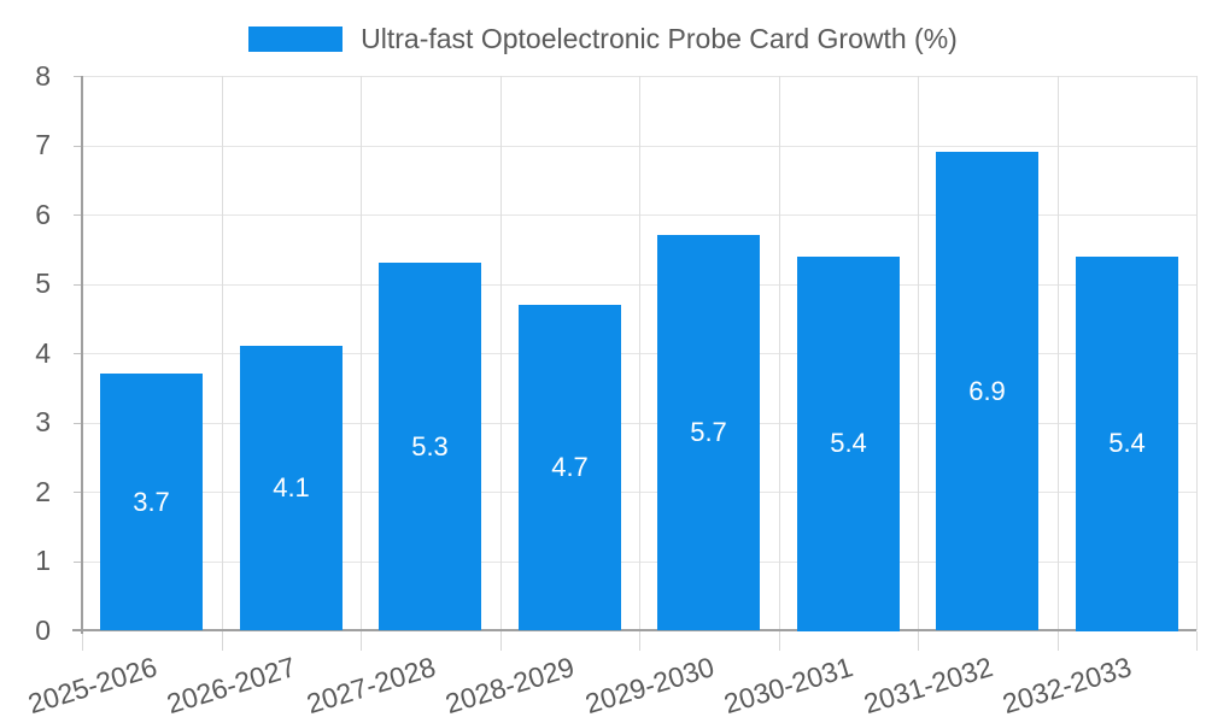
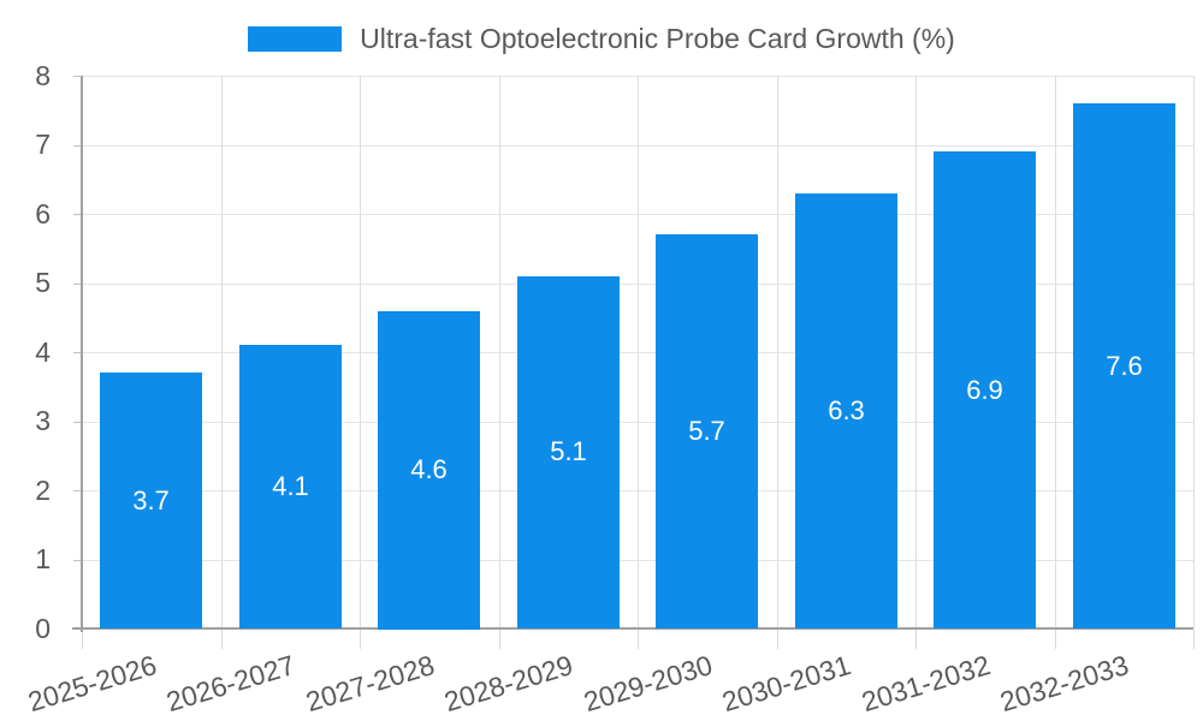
2027-2028: 5.3 -> 4.6
2028-2029: 4.7 -> 5.1
2030-2031: 5.4 -> 6.3
2032-2033: 5.4 -> 7.6
